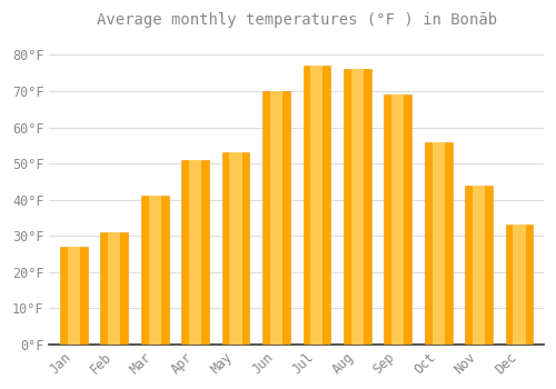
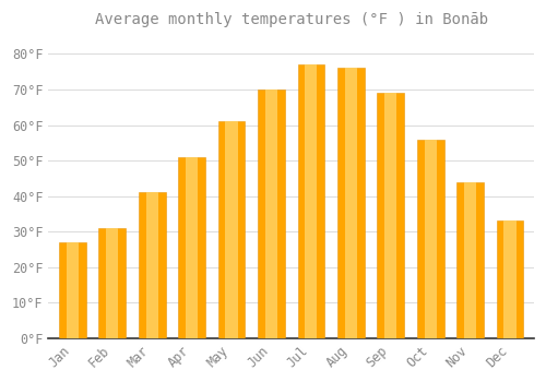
May: 53°F -> 61°F
